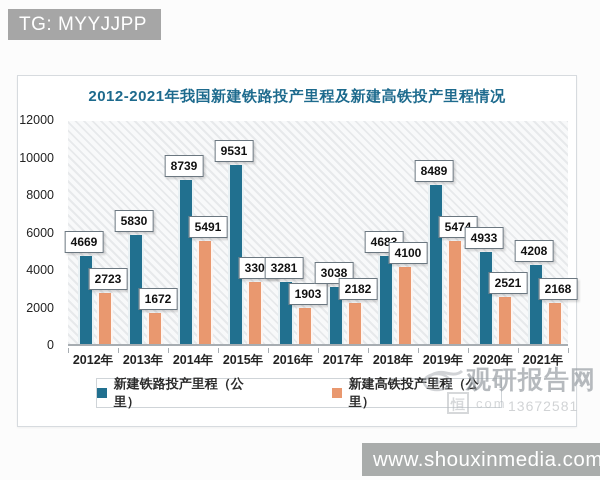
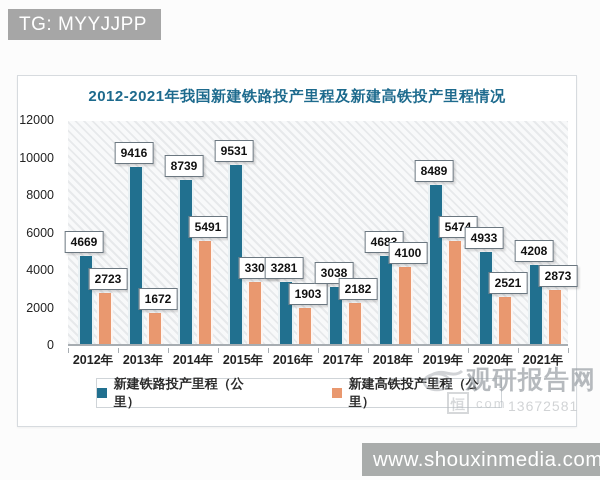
新建铁路投产里程（公里）/2013年: 5830 -> 9416
新建高铁投产里程（公里）/2021年: 2168 -> 2873
